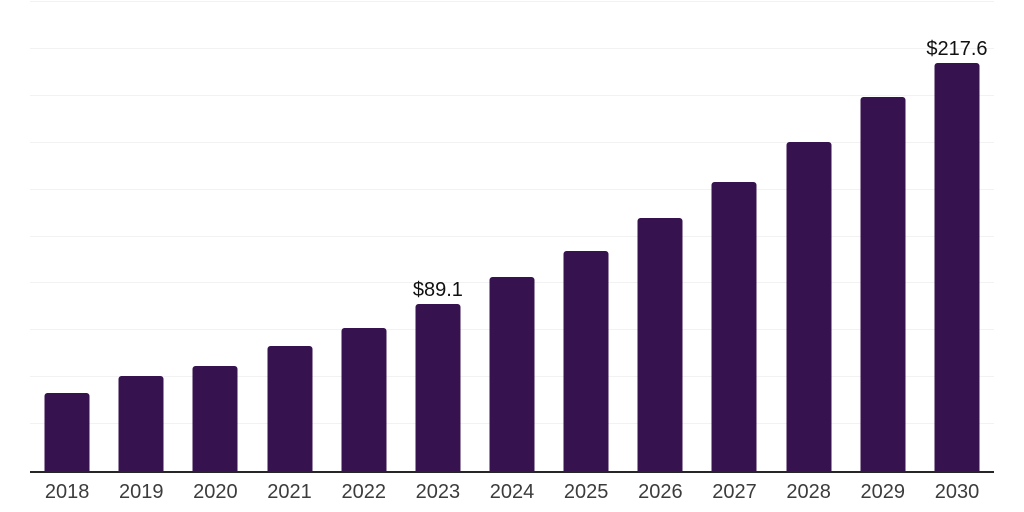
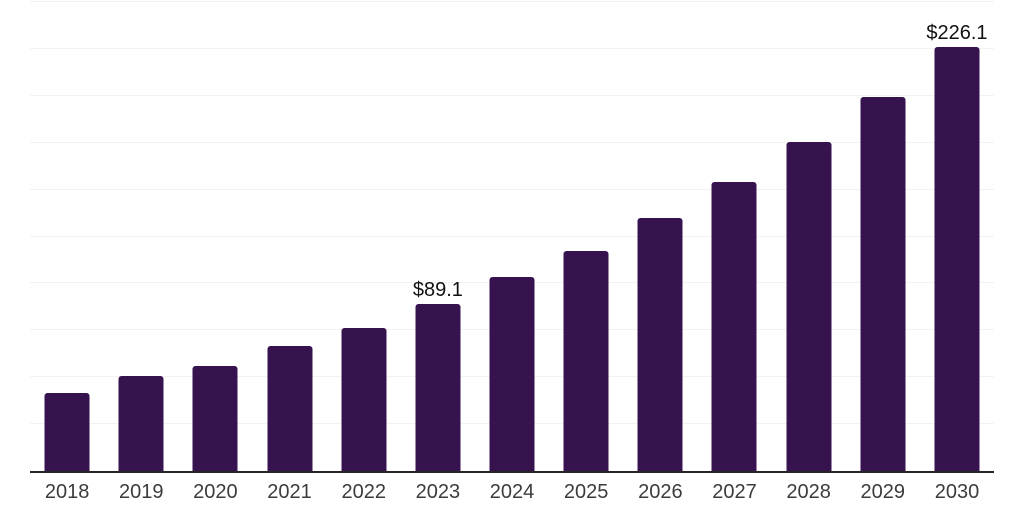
2030: $217.6 -> $226.1
